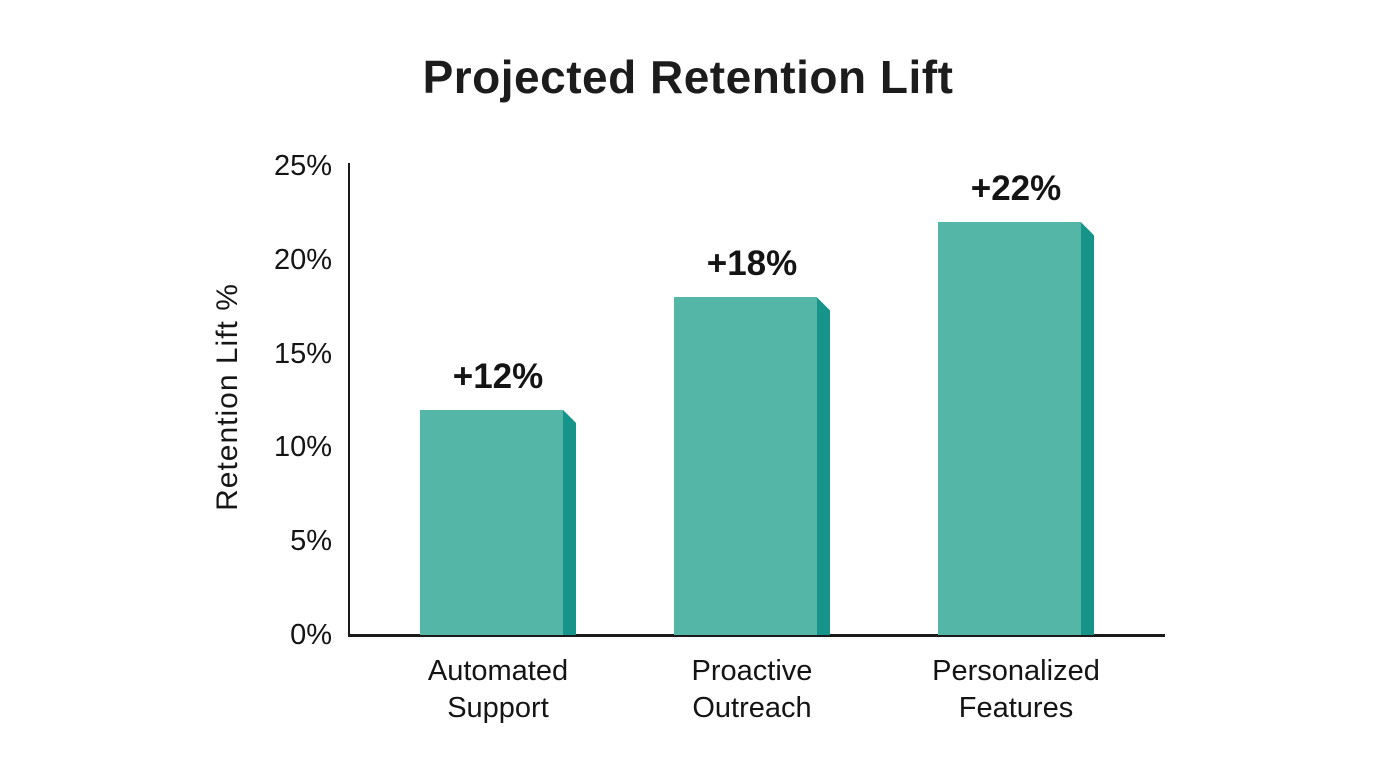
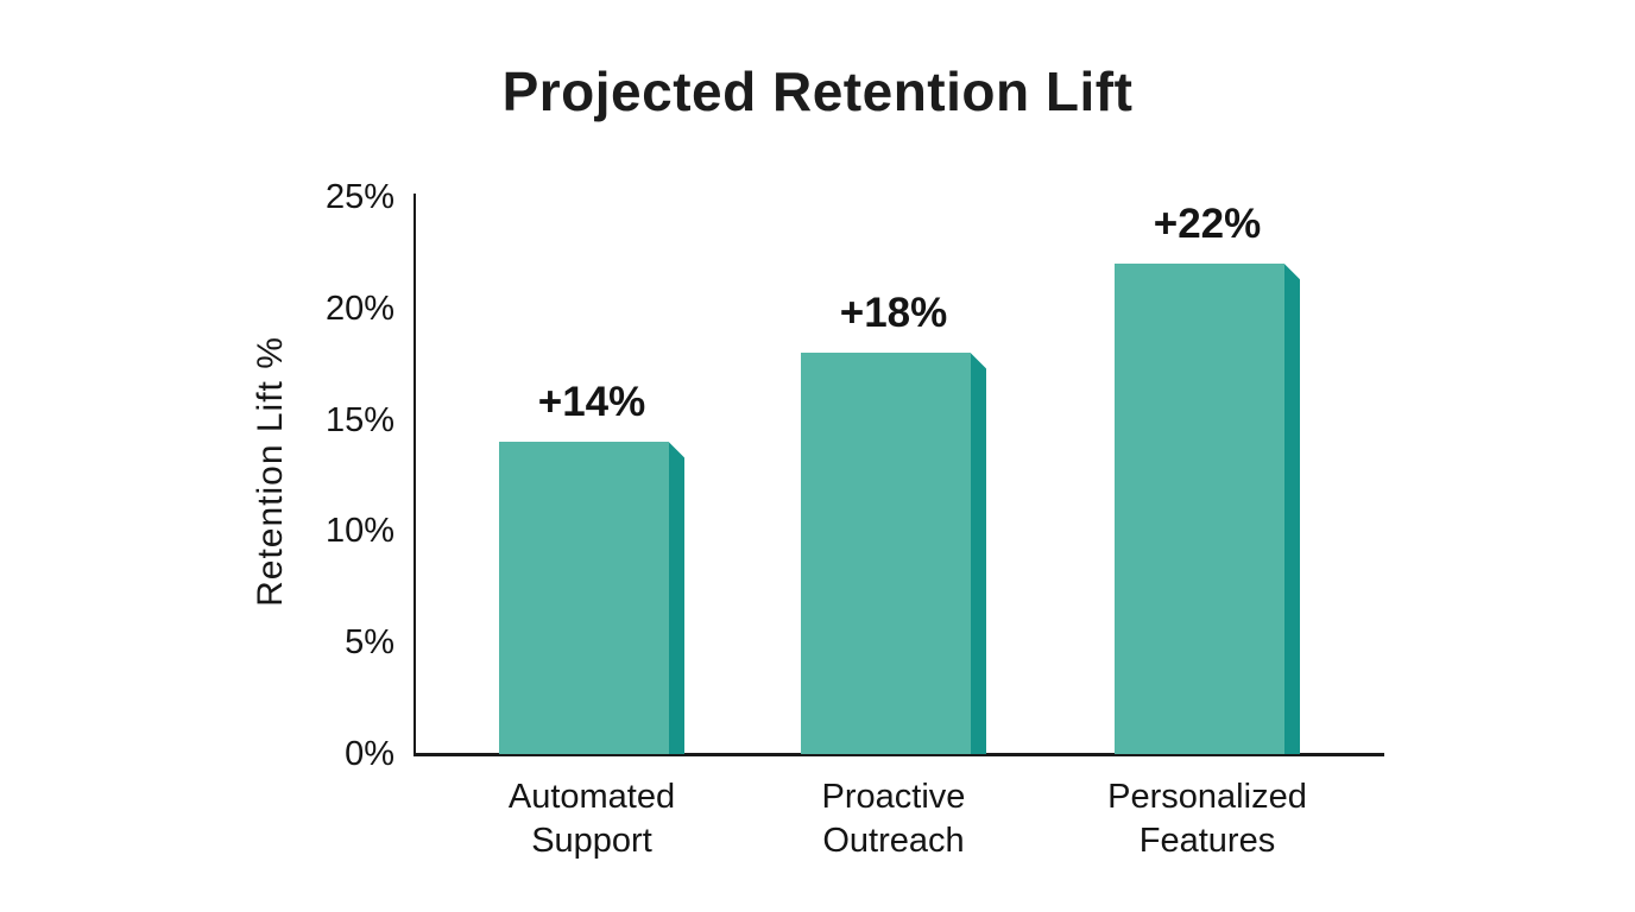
Automated Support: +12% -> +14%
